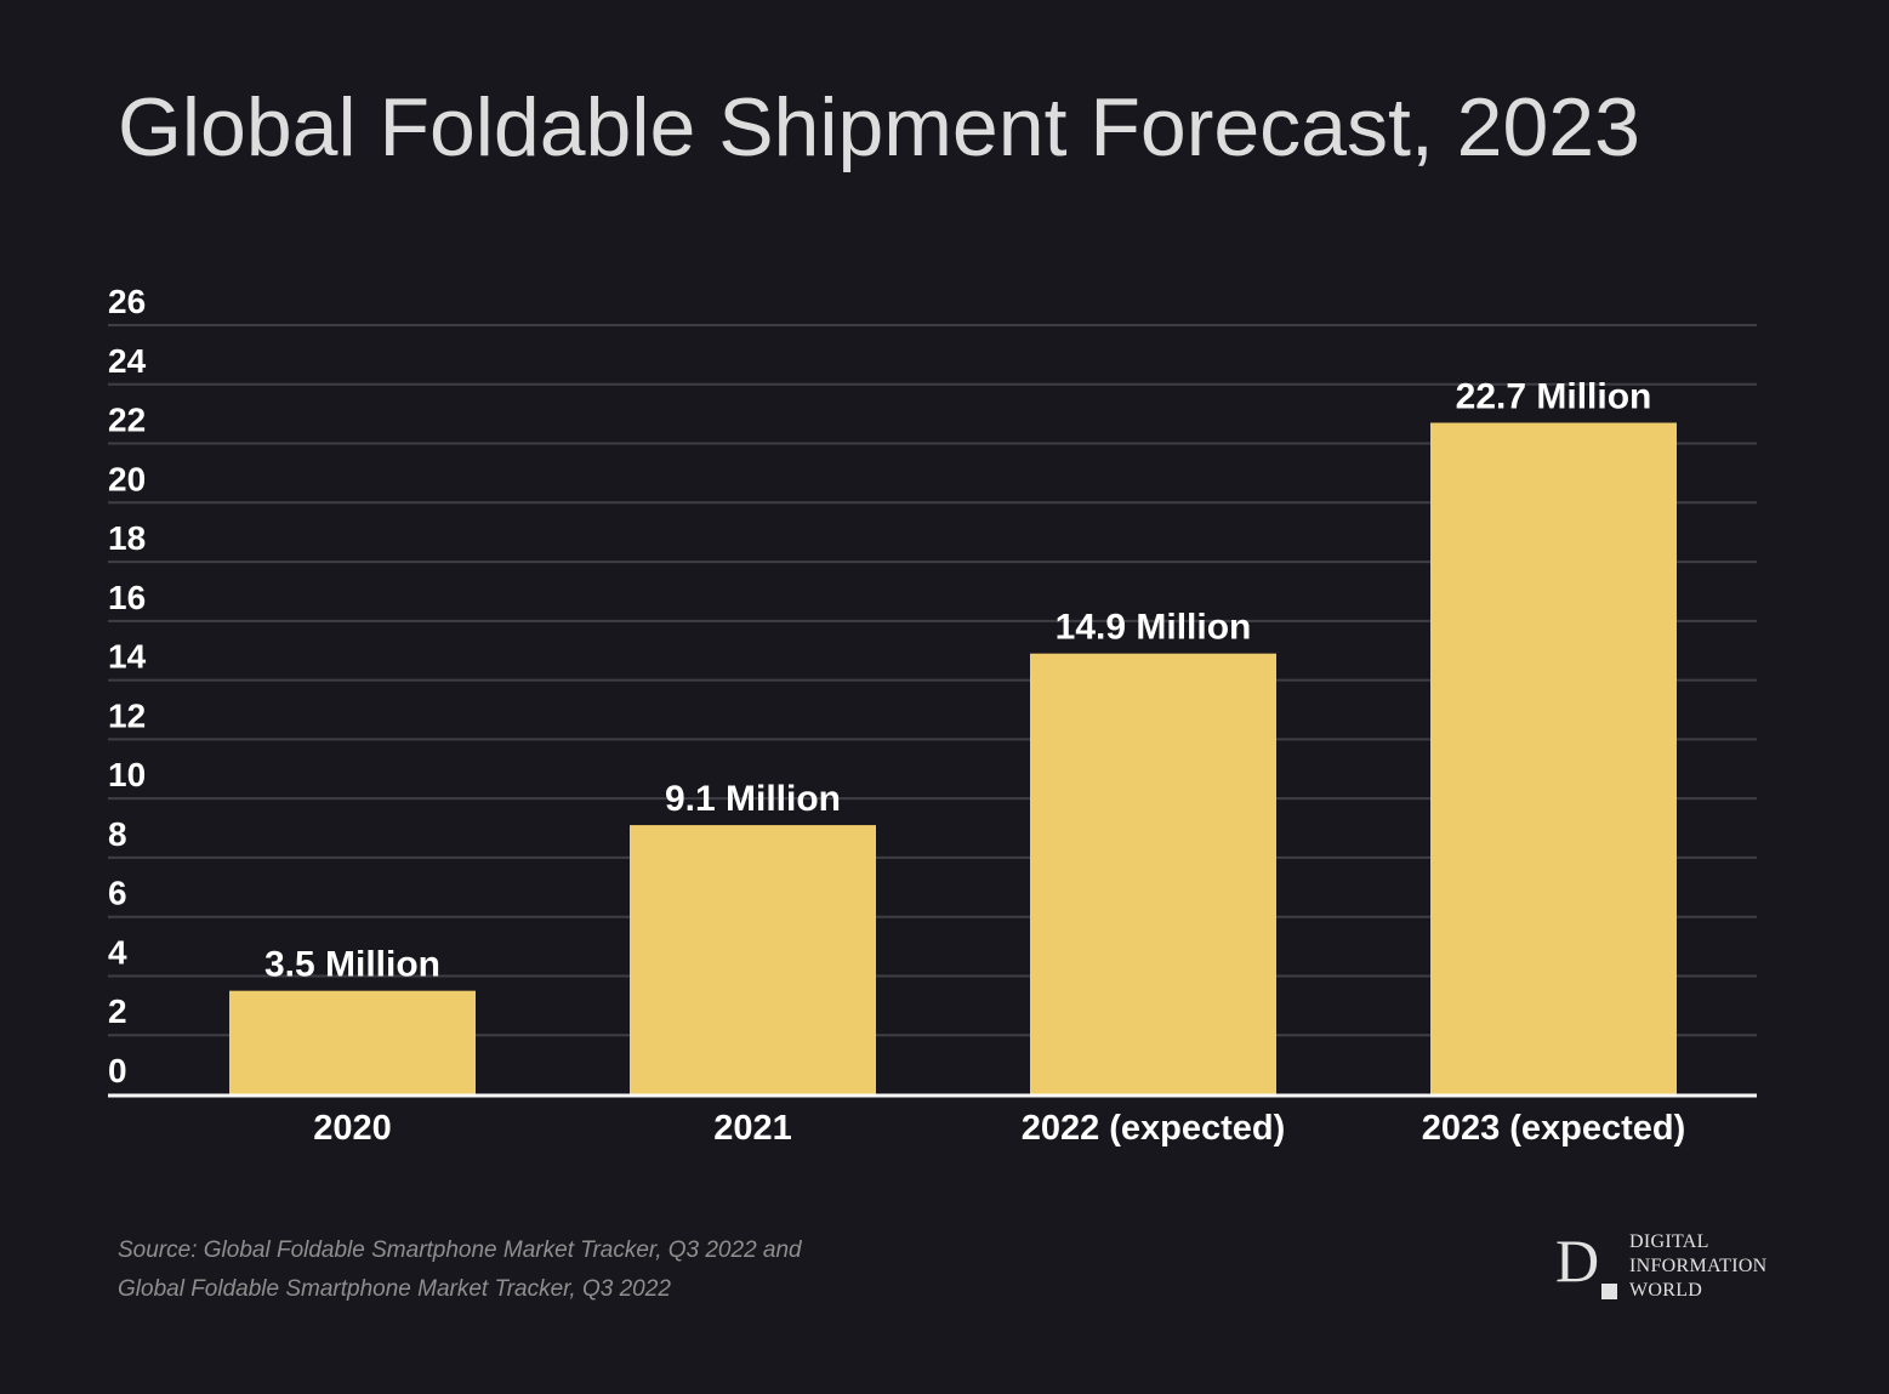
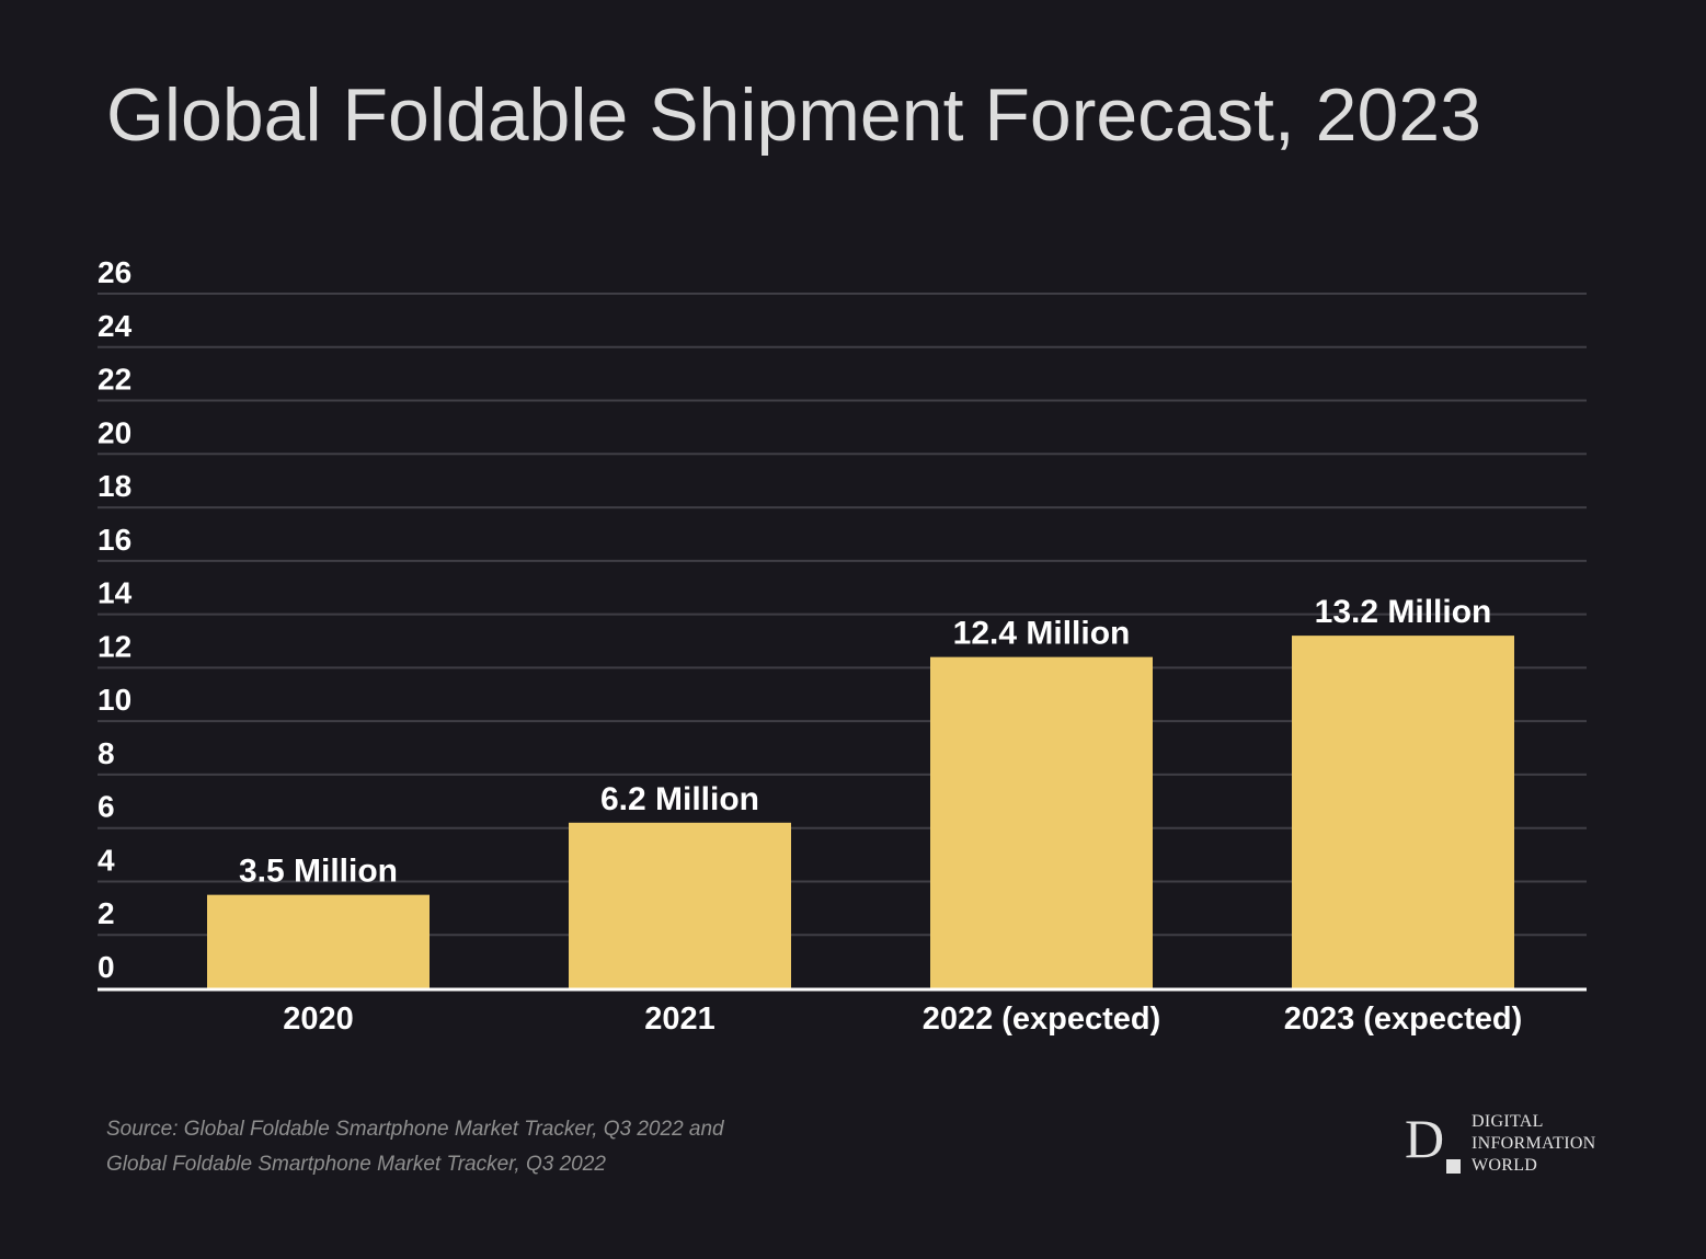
2021: 9.1 -> 6.2
2022 (expected): 14.9 -> 12.4
2023 (expected): 22.7 -> 13.2
